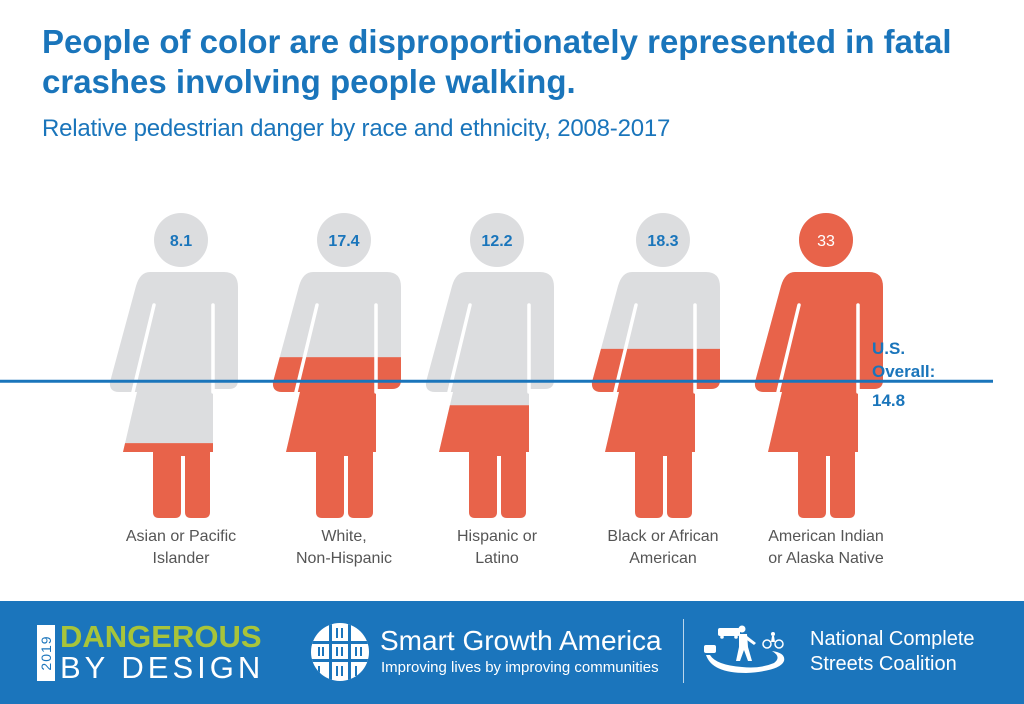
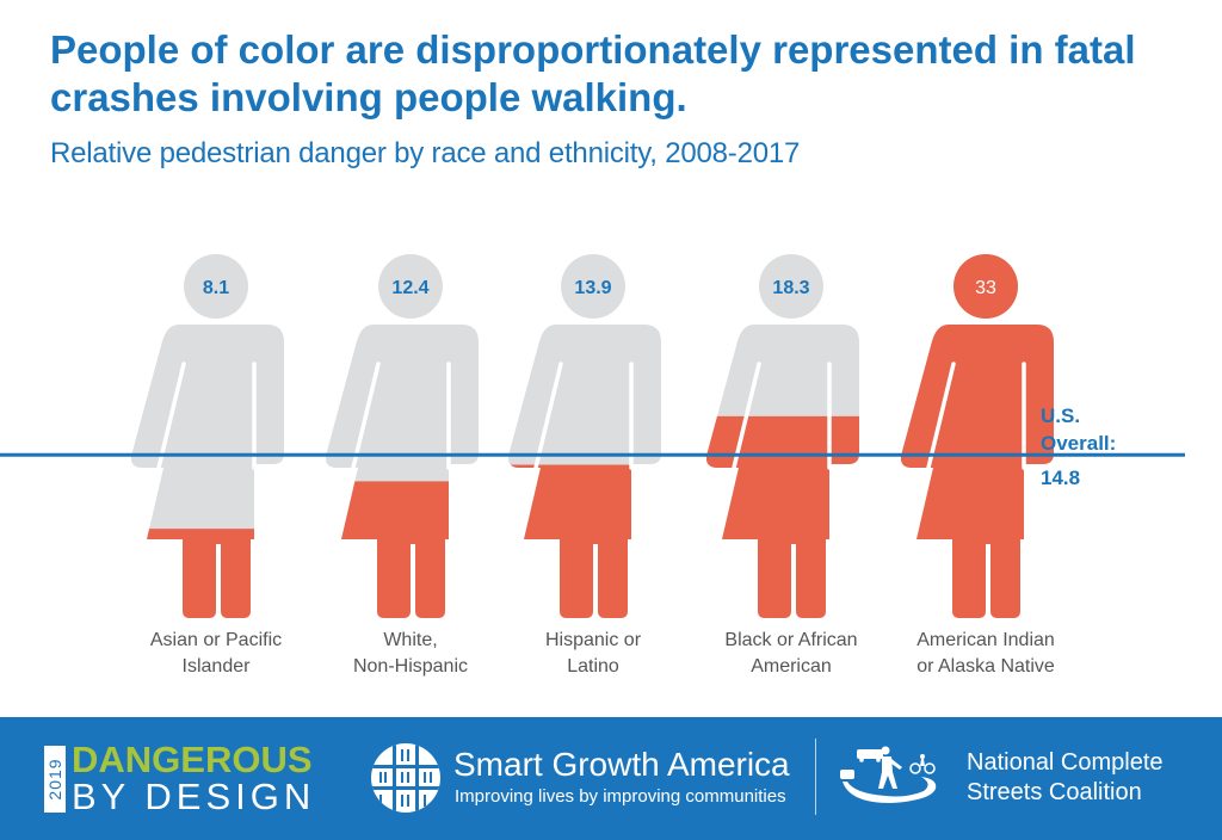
White, Non-Hispanic: 17.4 -> 12.4
Hispanic or Latino: 12.2 -> 13.9
